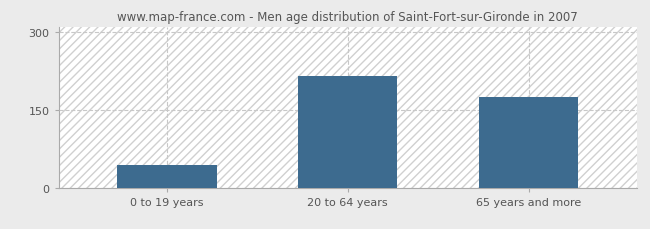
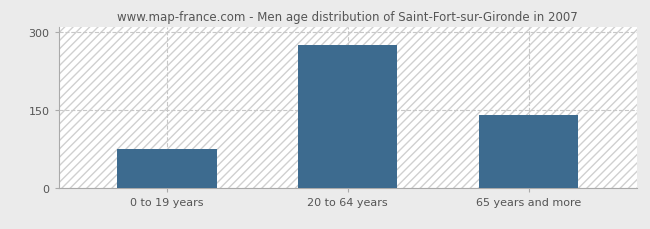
0 to 19 years: 44 -> 75
20 to 64 years: 214 -> 275
65 years and more: 174 -> 140
